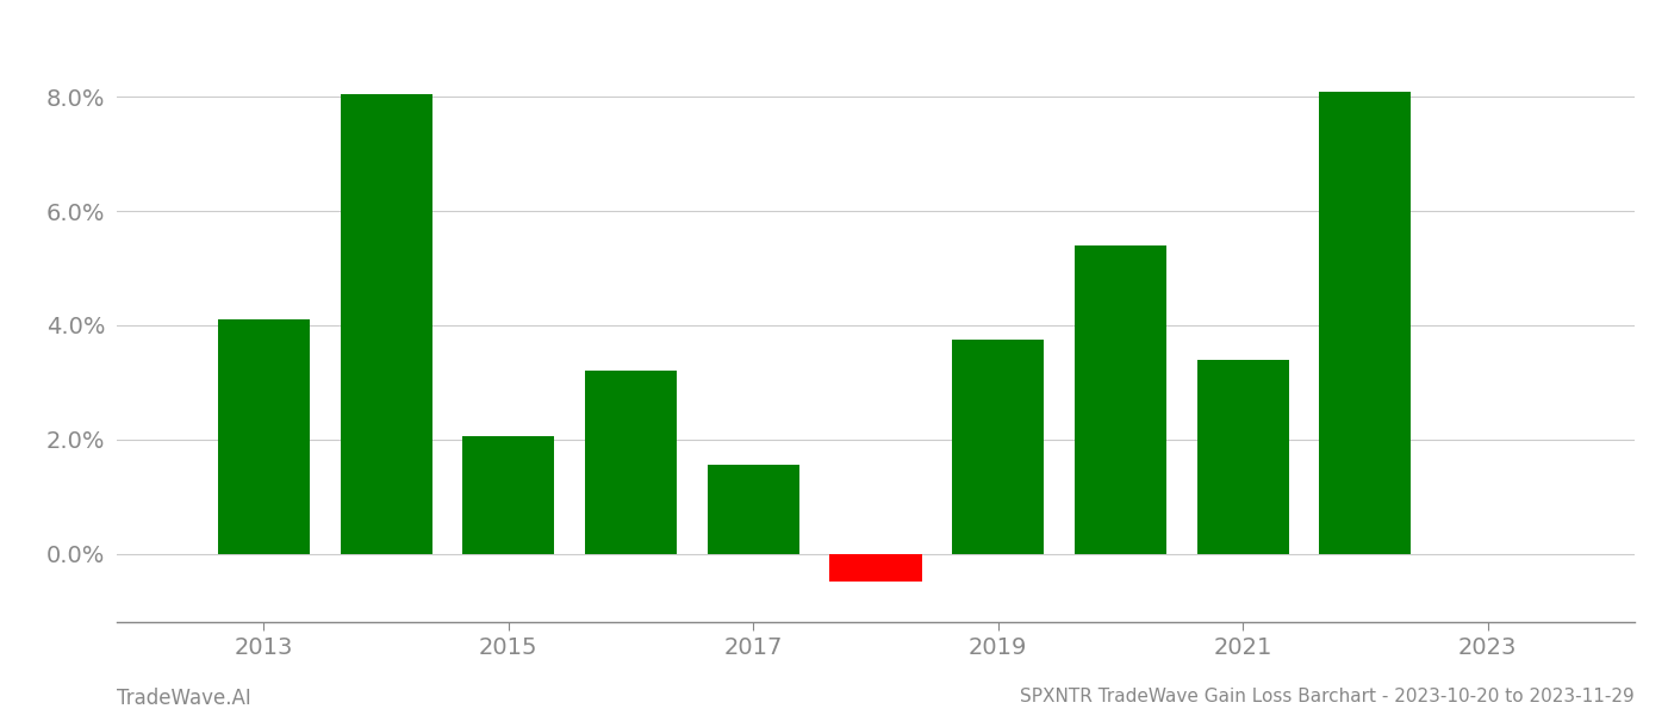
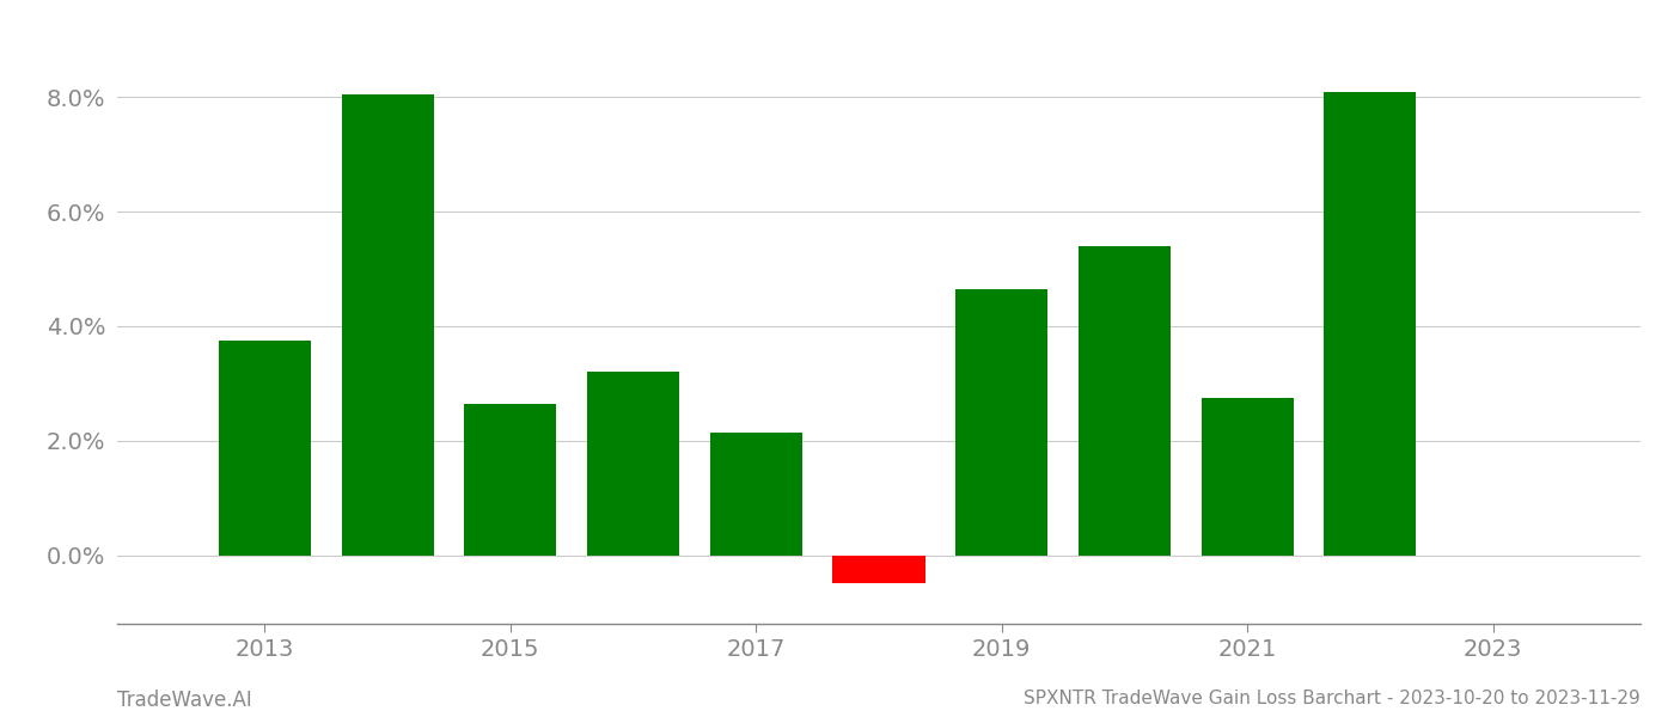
2013: 4.10% -> 3.75%
2015: 2.05% -> 2.65%
2017: 1.55% -> 2.15%
2019: 3.75% -> 4.65%
2021: 3.40% -> 2.75%
